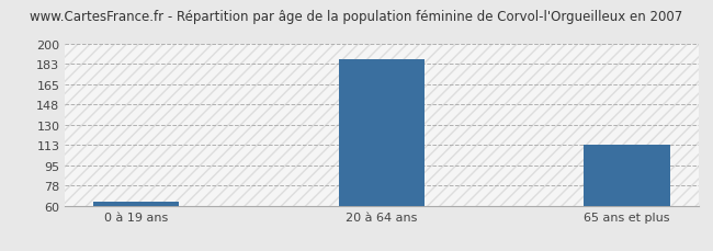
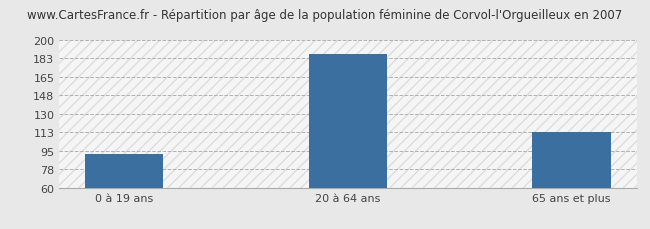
0 à 19 ans: 63 -> 92
